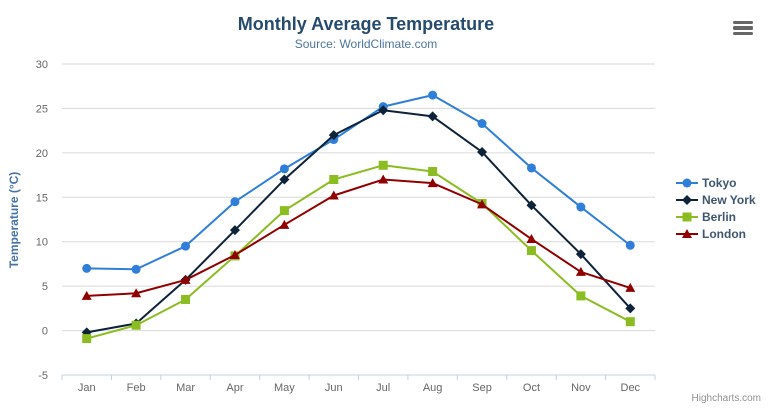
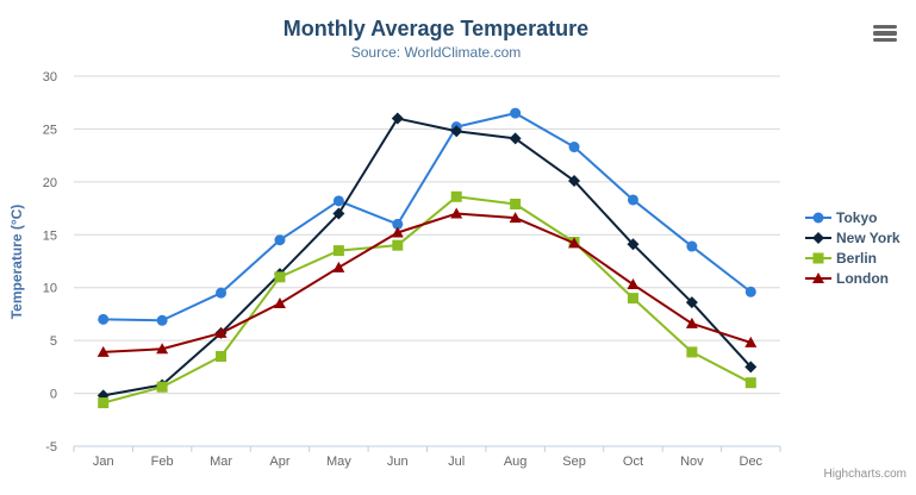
Berlin/Apr: 8 -> 11
Tokyo/Jun: 22 -> 16
New York/Jun: 22 -> 26
Berlin/Jun: 17 -> 14
